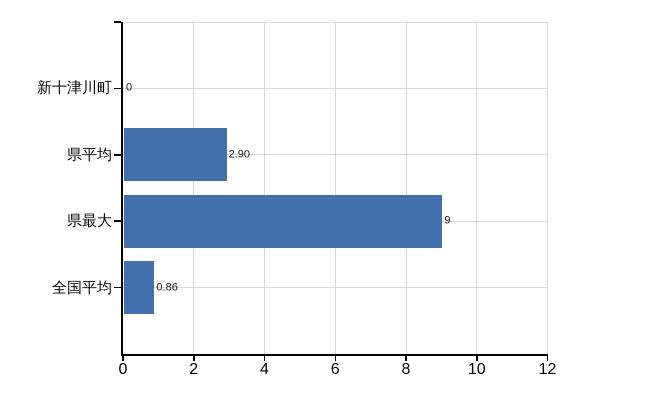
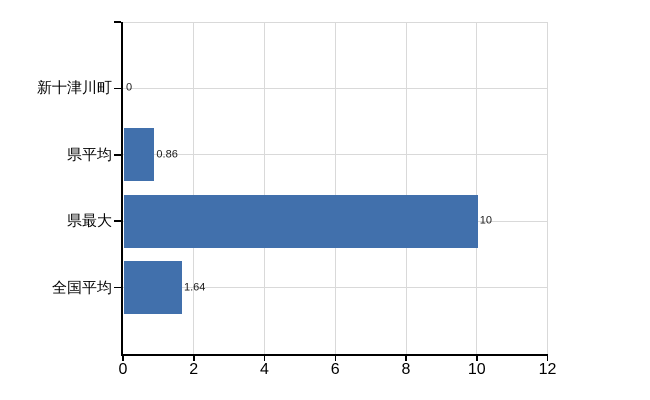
県平均: 2.90 -> 0.86
県最大: 9 -> 10
全国平均: 0.86 -> 1.64
